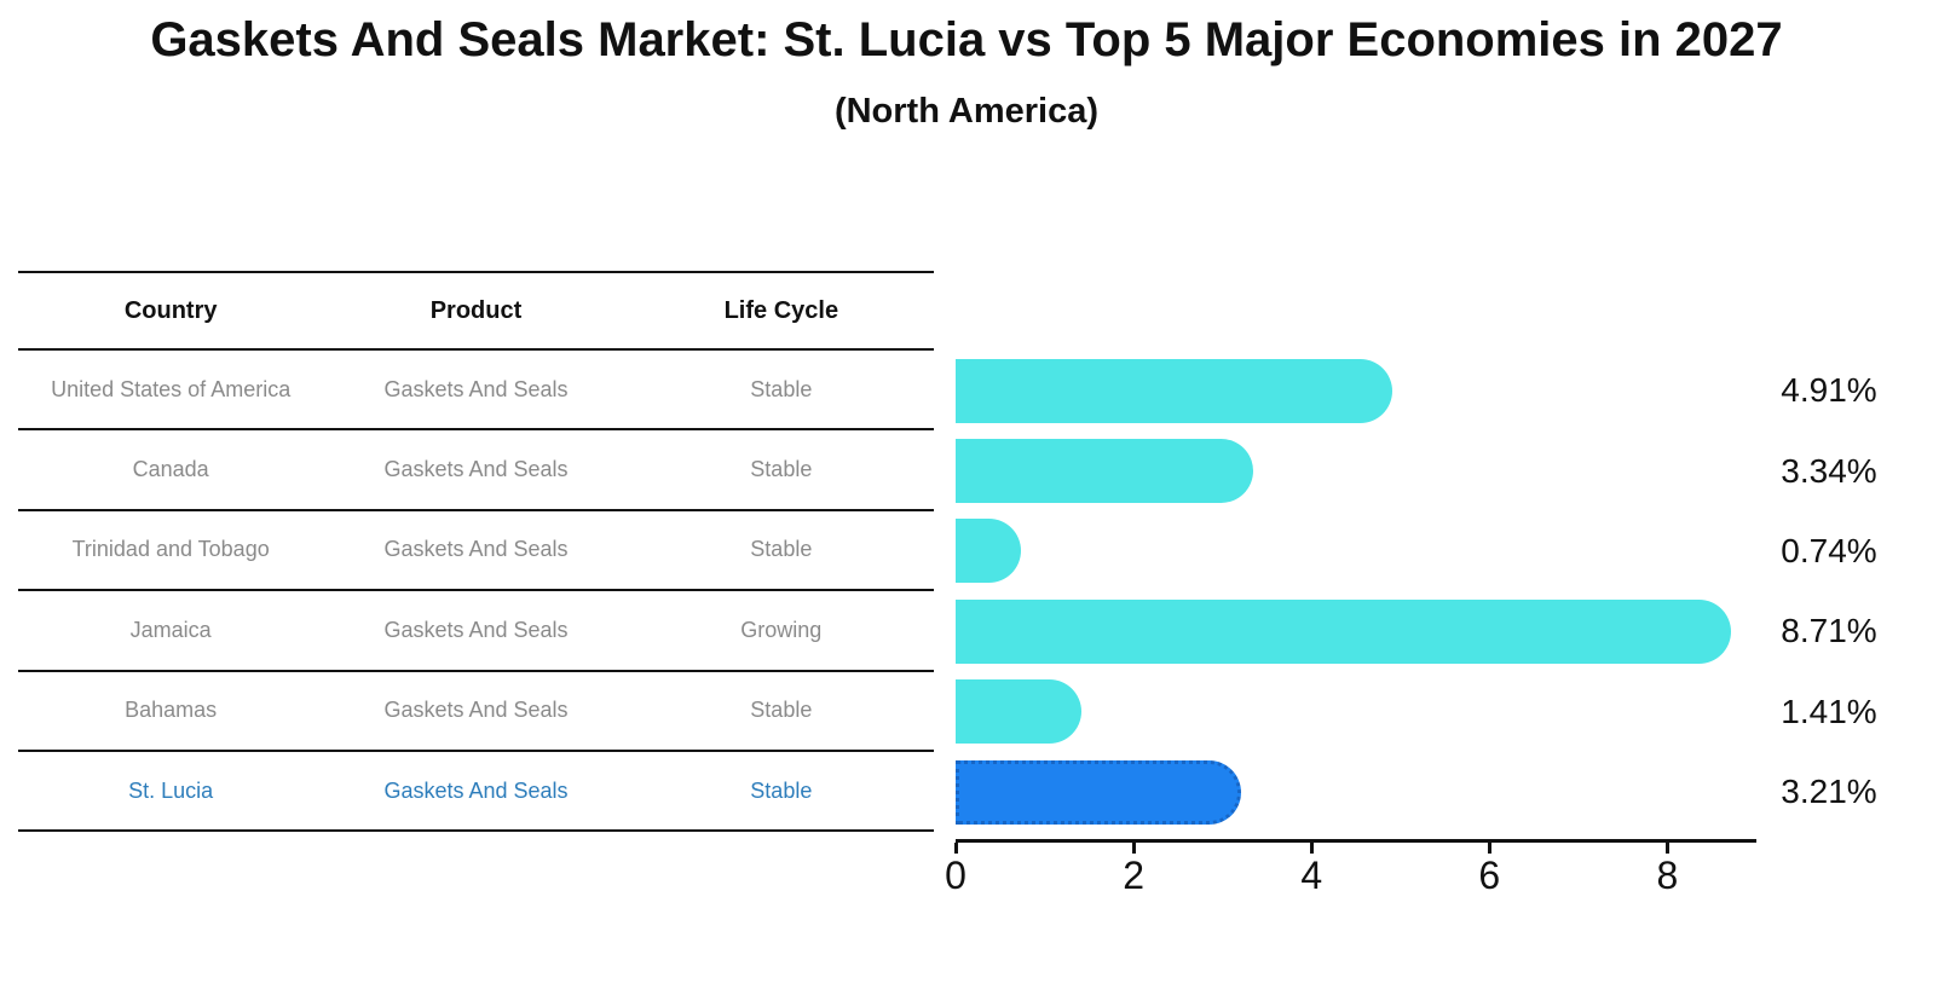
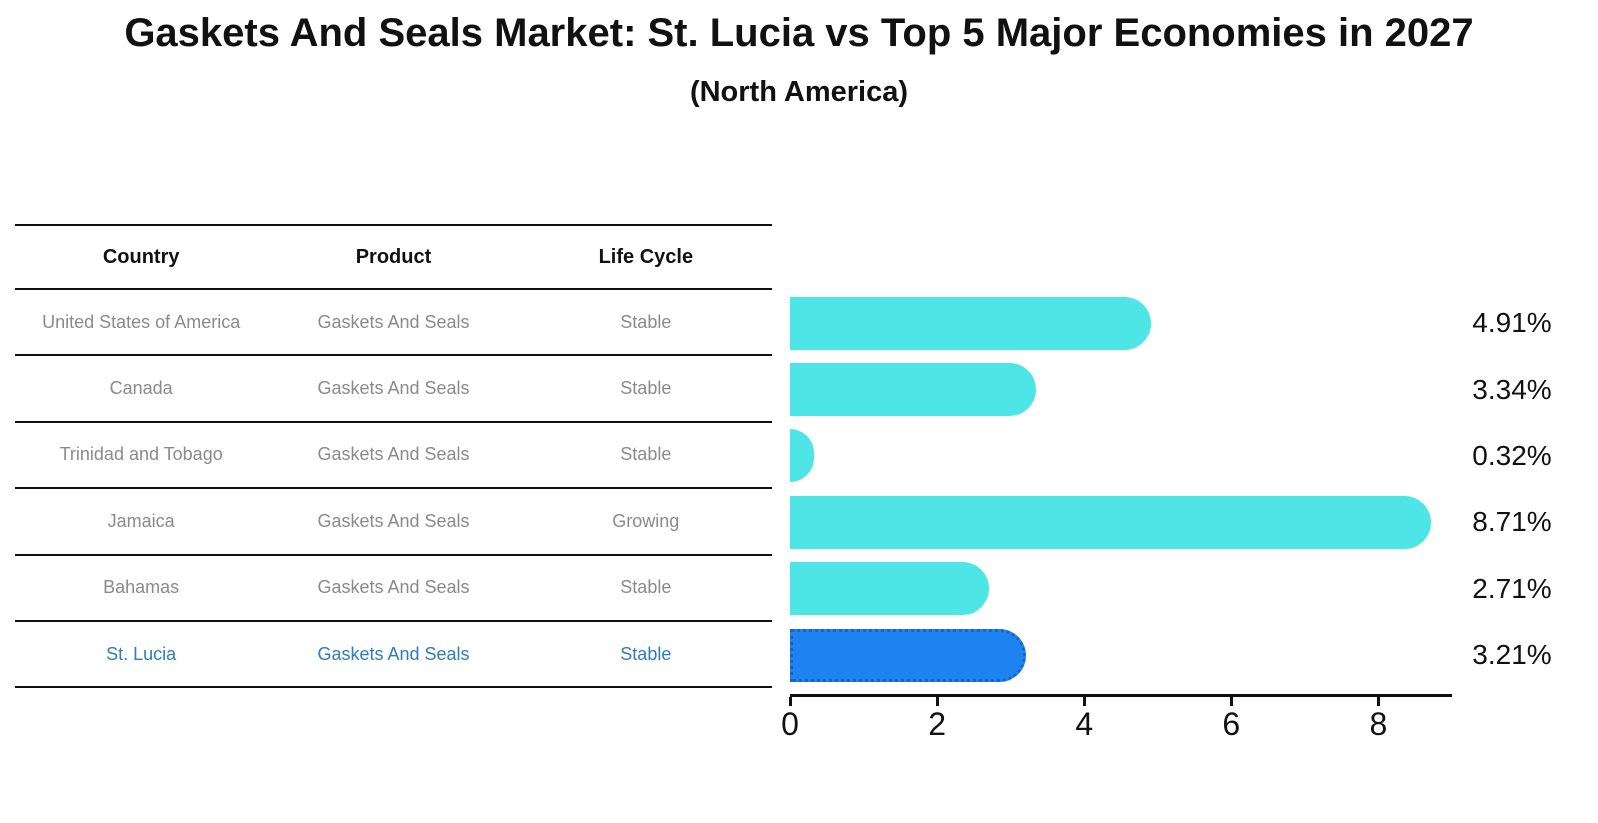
Trinidad and Tobago: 0.74% -> 0.32%
Bahamas: 1.41% -> 2.71%
